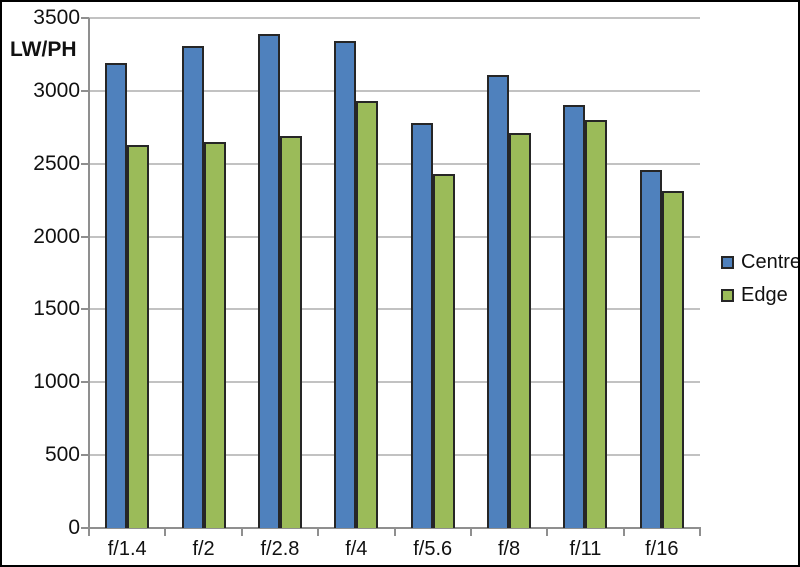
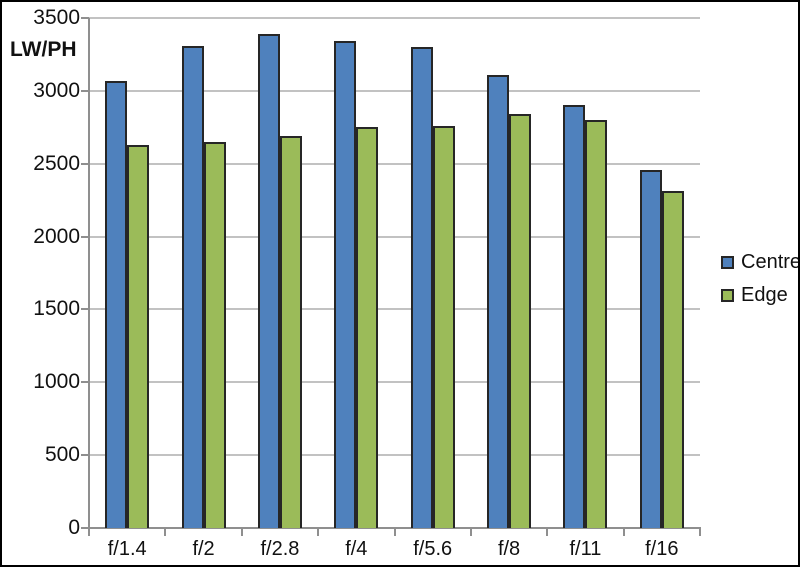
Centre/f/1.4: 3190 -> 3070
Edge/f/4: 2930 -> 2750
Centre/f/5.6: 2780 -> 3300
Edge/f/5.6: 2430 -> 2760
Edge/f/8: 2710 -> 2840
